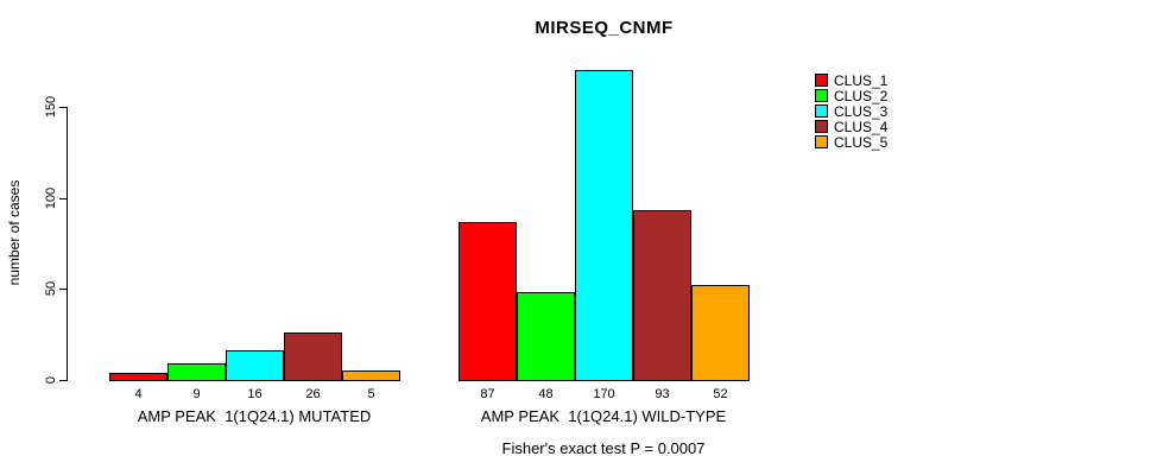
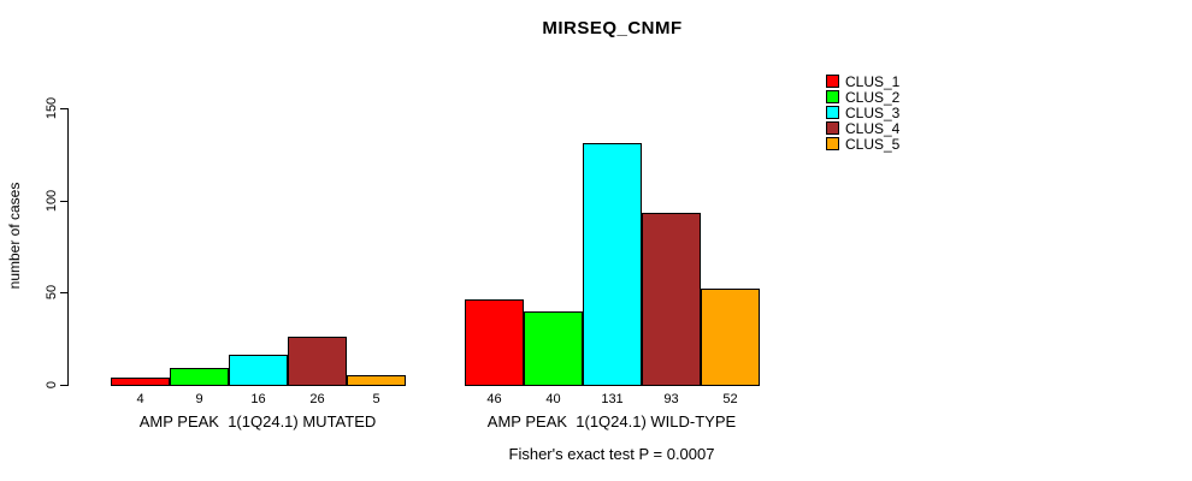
CLUS_1/AMP PEAK 1(1Q24.1) WILD-TYPE: 87 -> 46
CLUS_2/AMP PEAK 1(1Q24.1) WILD-TYPE: 48 -> 40
CLUS_3/AMP PEAK 1(1Q24.1) WILD-TYPE: 170 -> 131
